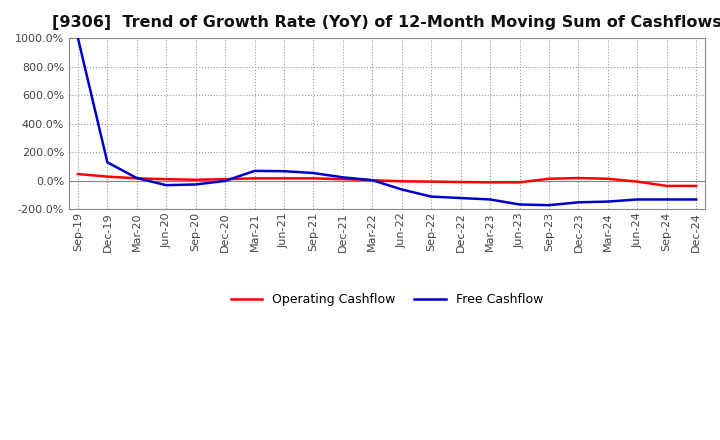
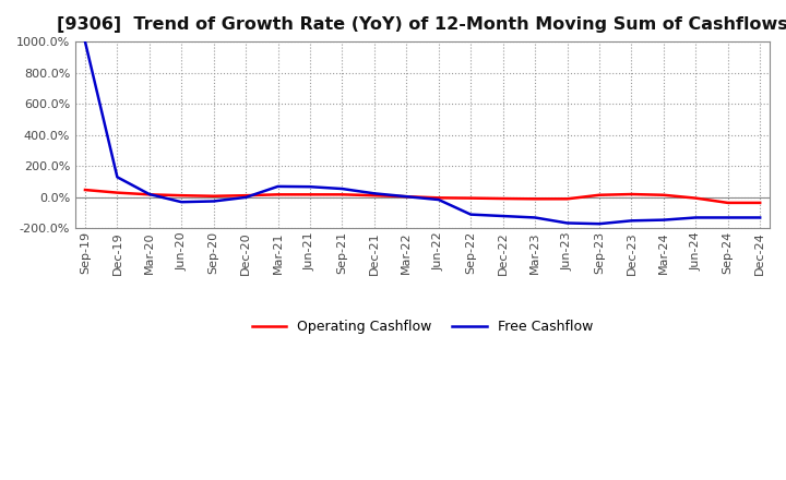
Free Cashflow/Jun-22: -60% -> -20%
